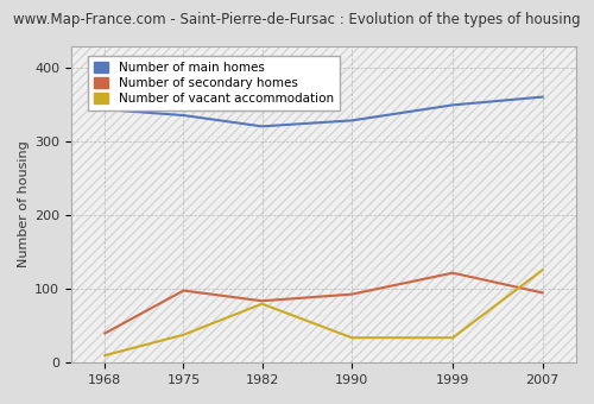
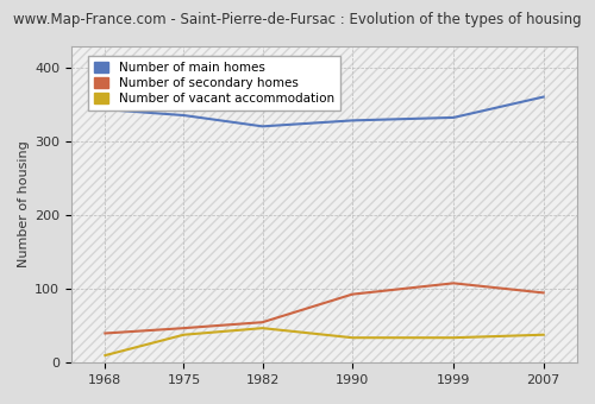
Number of secondary homes/1975: 98 -> 47
Number of secondary homes/1982: 84 -> 55
Number of vacant accommodation/1982: 80 -> 47
Number of main homes/1999: 350 -> 333
Number of secondary homes/1999: 122 -> 108
Number of vacant accommodation/2007: 126 -> 38
